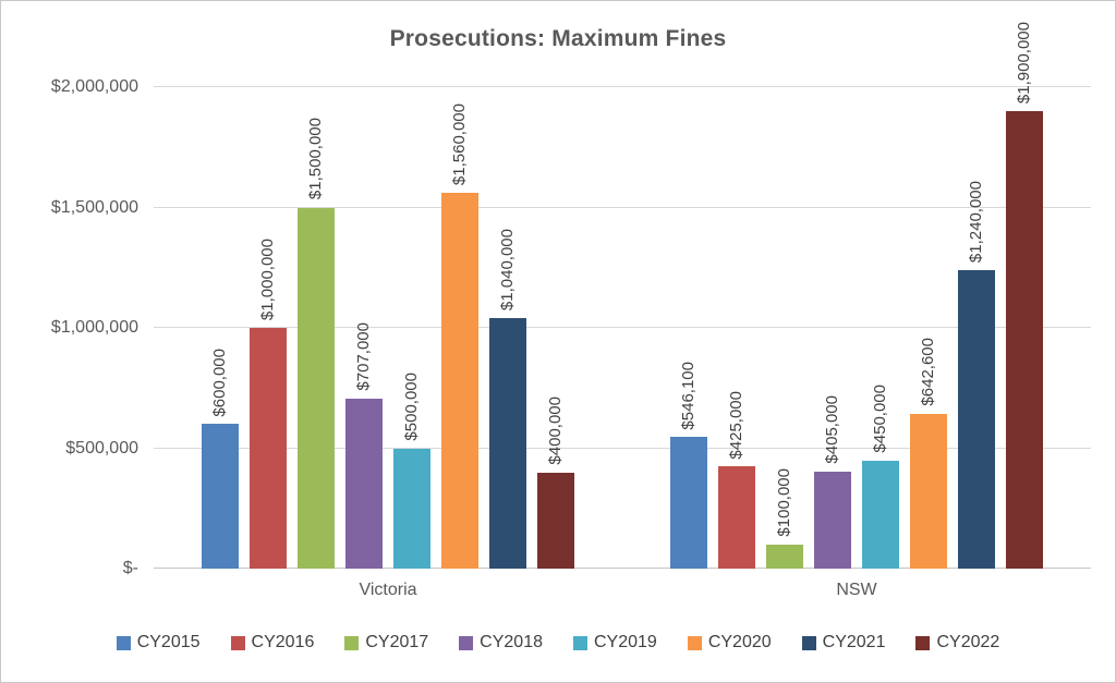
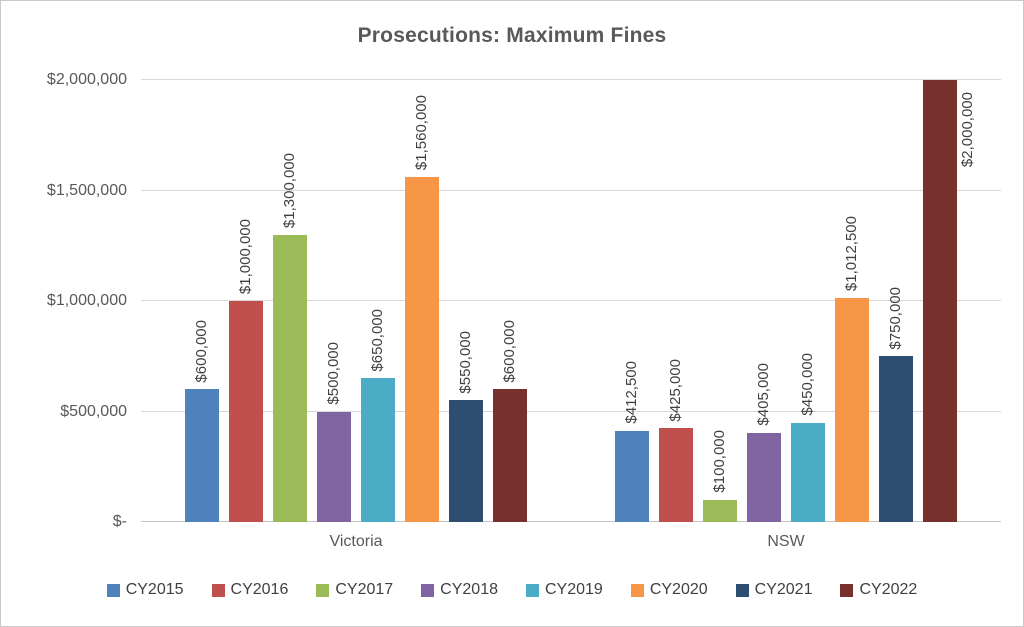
CY2017/Victoria: $1,500,000 -> $1,300,000
CY2018/Victoria: $707,000 -> $500,000
CY2019/Victoria: $500,000 -> $650,000
CY2021/Victoria: $1,040,000 -> $550,000
CY2022/Victoria: $400,000 -> $600,000
CY2015/NSW: $546,100 -> $412,500
CY2020/NSW: $642,600 -> $1,012,500
CY2021/NSW: $1,240,000 -> $750,000
CY2022/NSW: $1,900,000 -> $2,000,000
